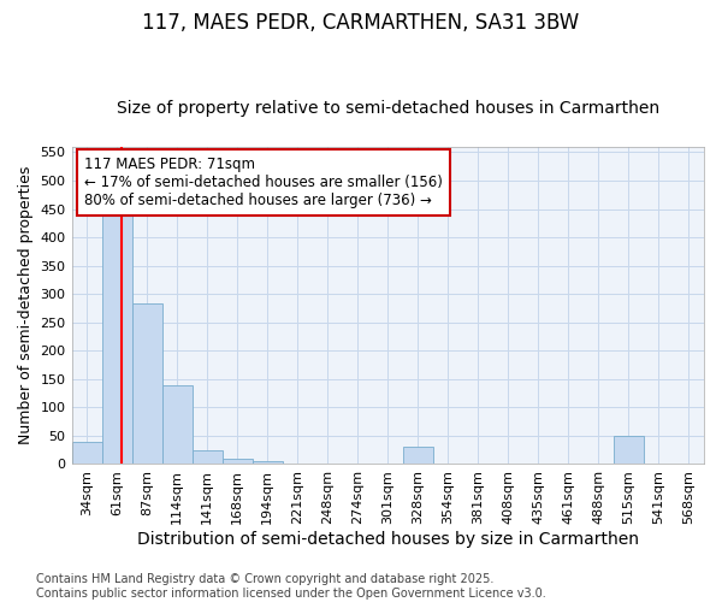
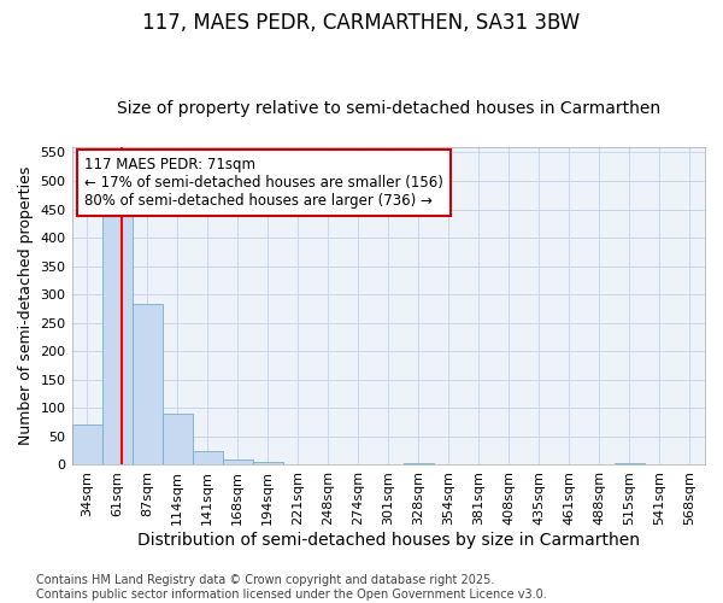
34sqm: 40 -> 70
114sqm: 140 -> 90
328sqm: 30 -> 3
515sqm: 50 -> 3
